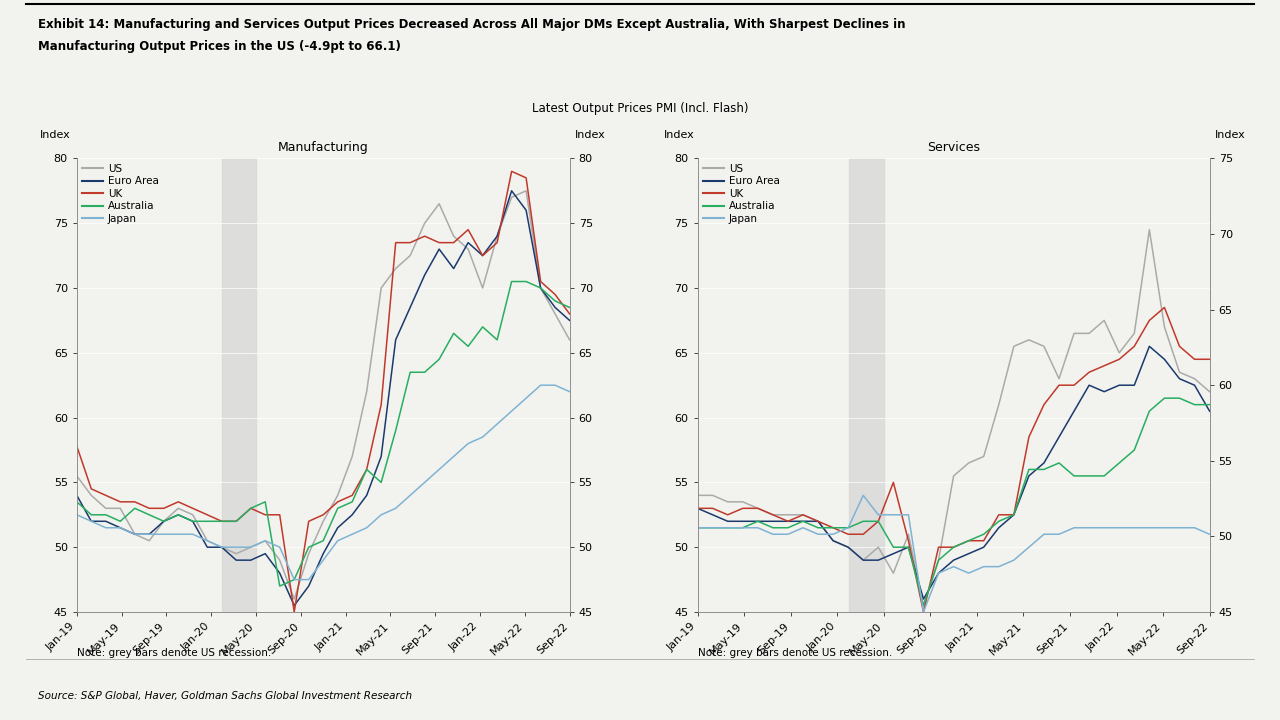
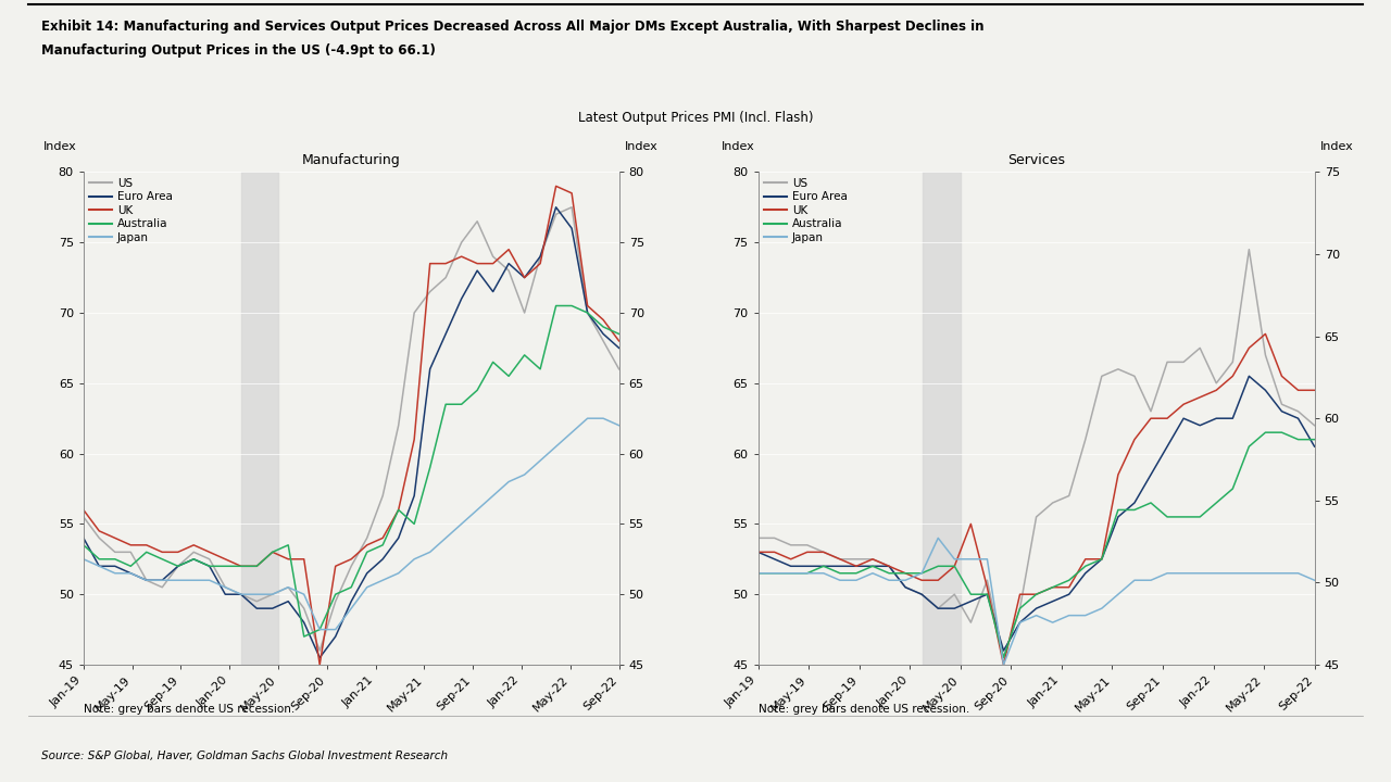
Manufacturing/UK/Jan-19: 57.8 -> 56.0
